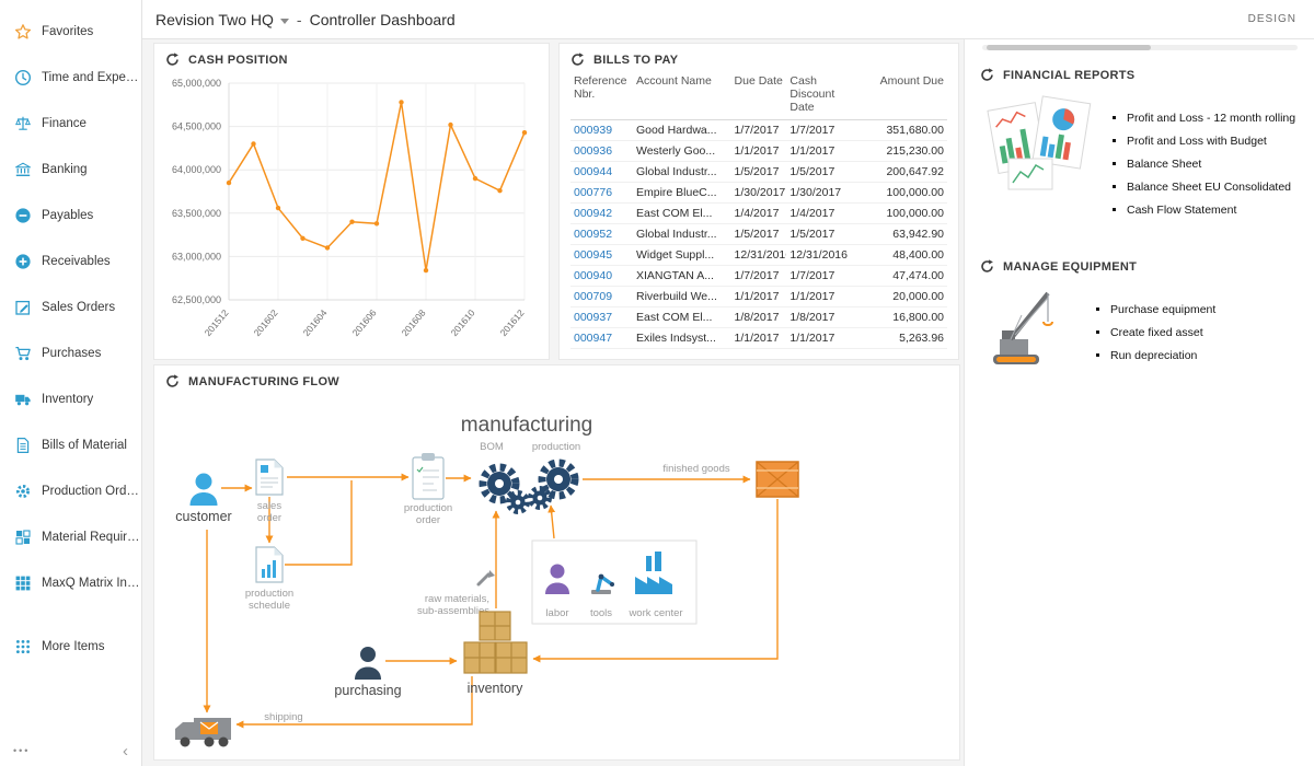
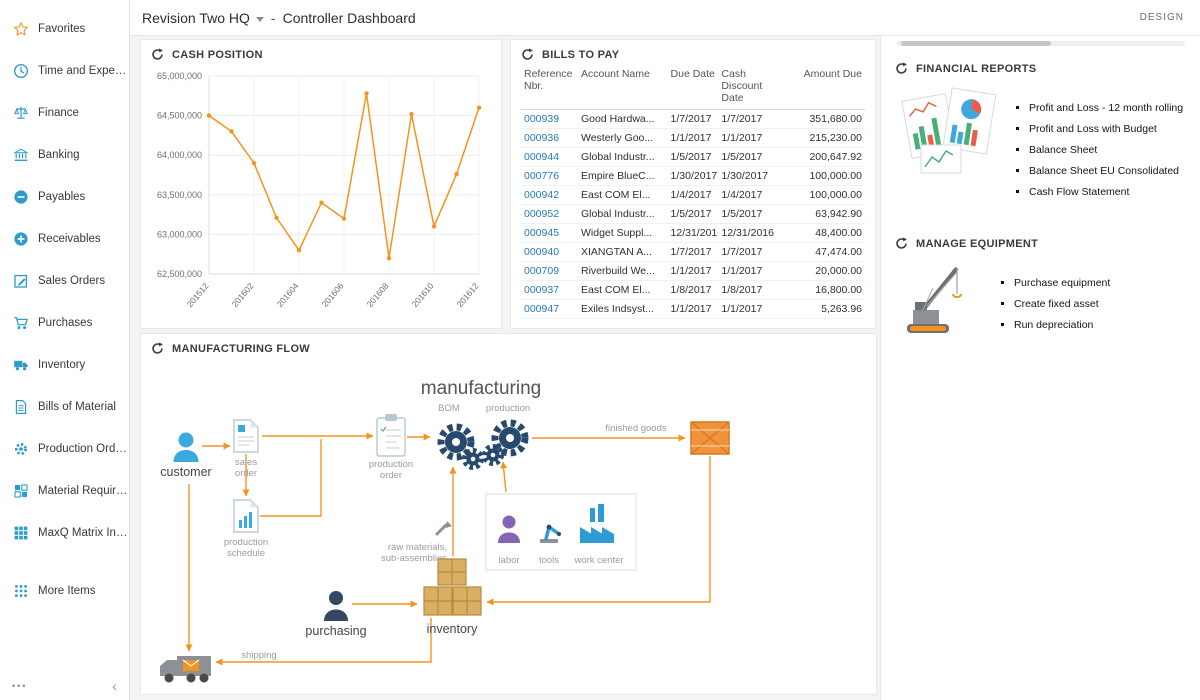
201512: 63800000 -> 64500000
201602: 63600000 -> 63900000
201604: 63100000 -> 62800000
201606: 63400000 -> 63200000
201608: 62800000 -> 62700000
201610: 63900000 -> 63100000
201612: 64400000 -> 64600000
